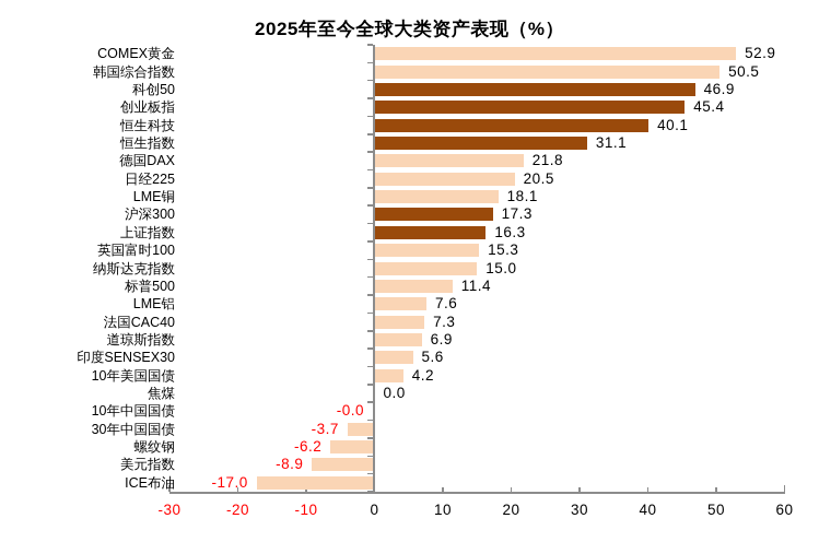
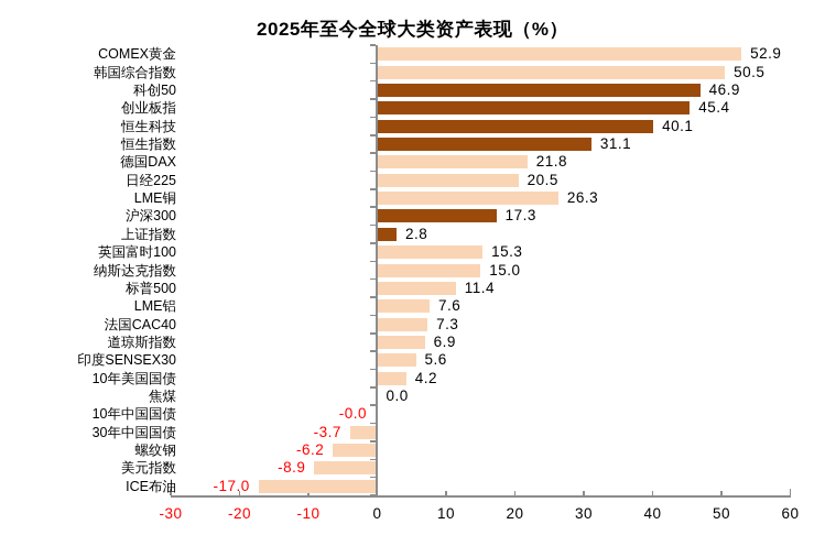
LME铜: 18.1 -> 26.3
上证指数: 16.3 -> 2.8
